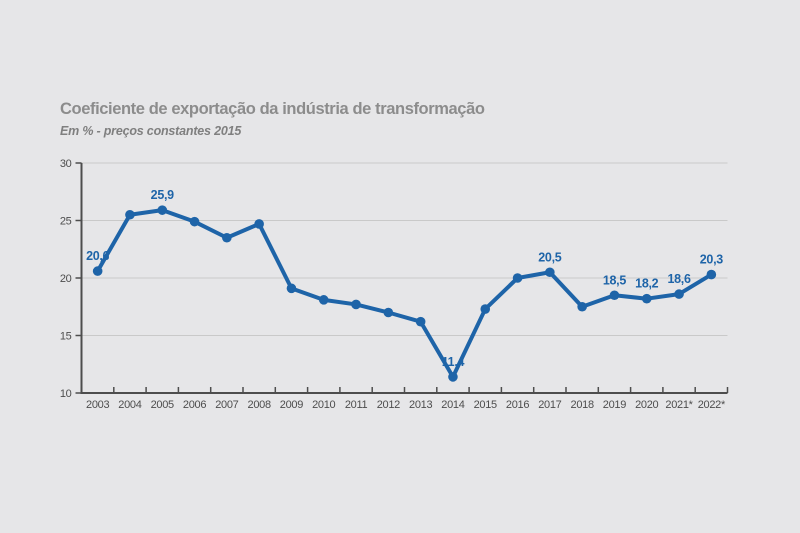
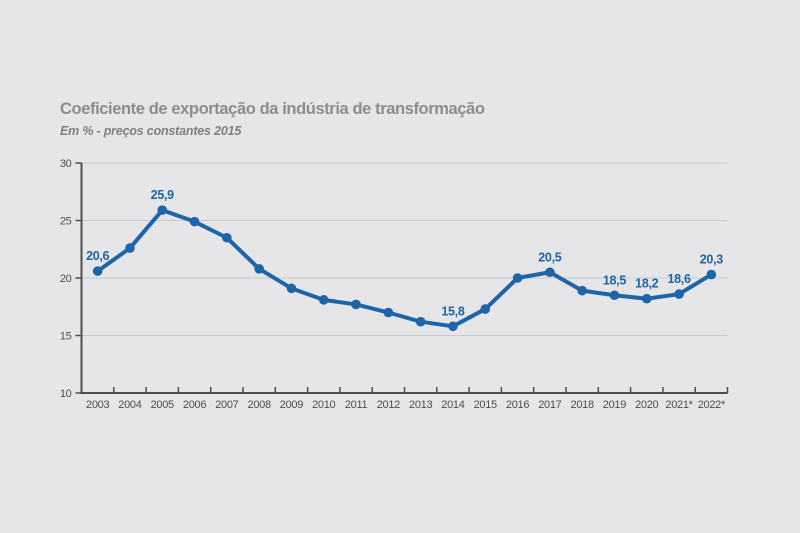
2004: 25.5 -> 22.6
2008: 24.7 -> 20.8
2014: 11,4 -> 15,8
2018: 17.5 -> 18.9
